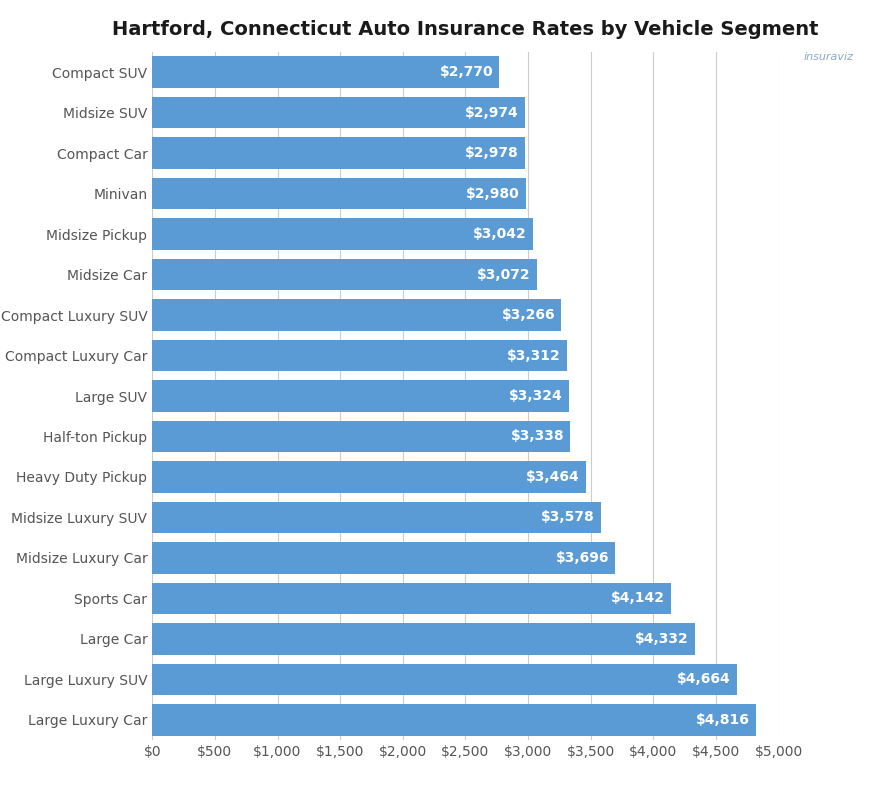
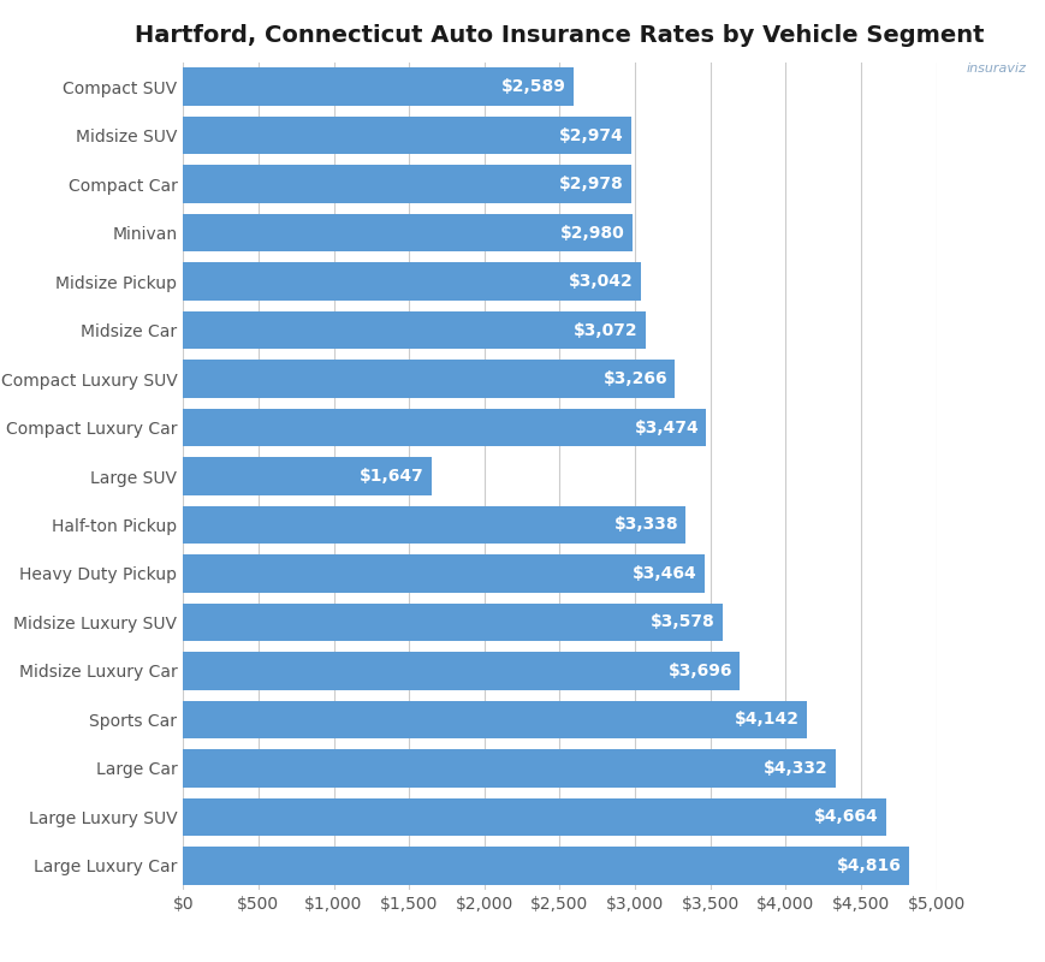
Compact SUV: $2,770 -> $2,589
Compact Luxury Car: $3,312 -> $3,474
Large SUV: $3,324 -> $1,647
